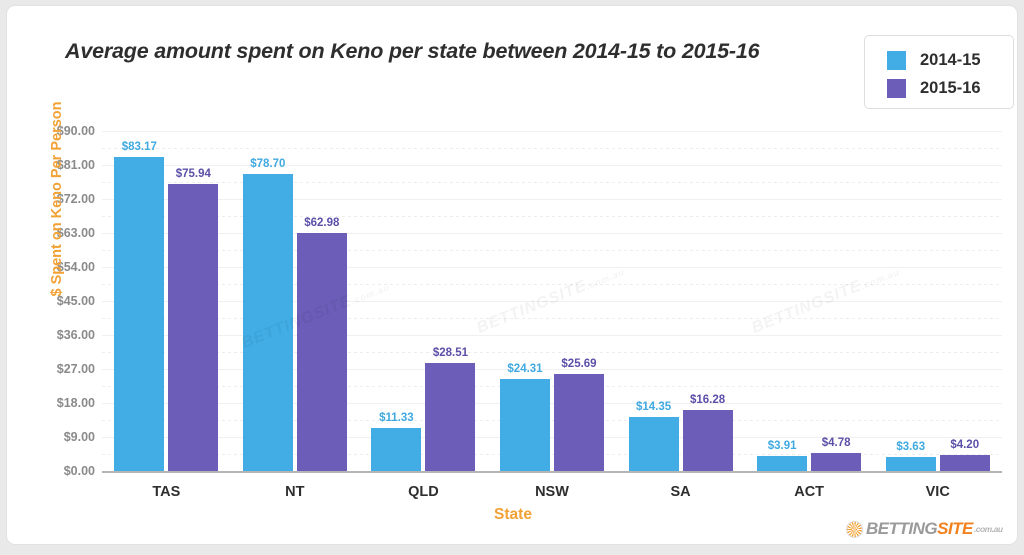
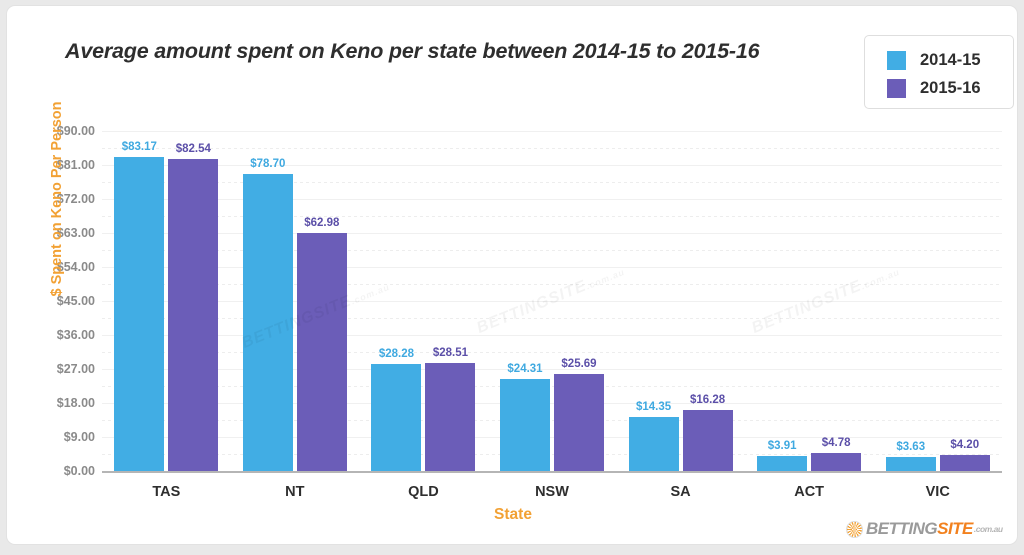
2015-16/TAS: $75.94 -> $82.54
2014-15/QLD: $11.33 -> $28.28
